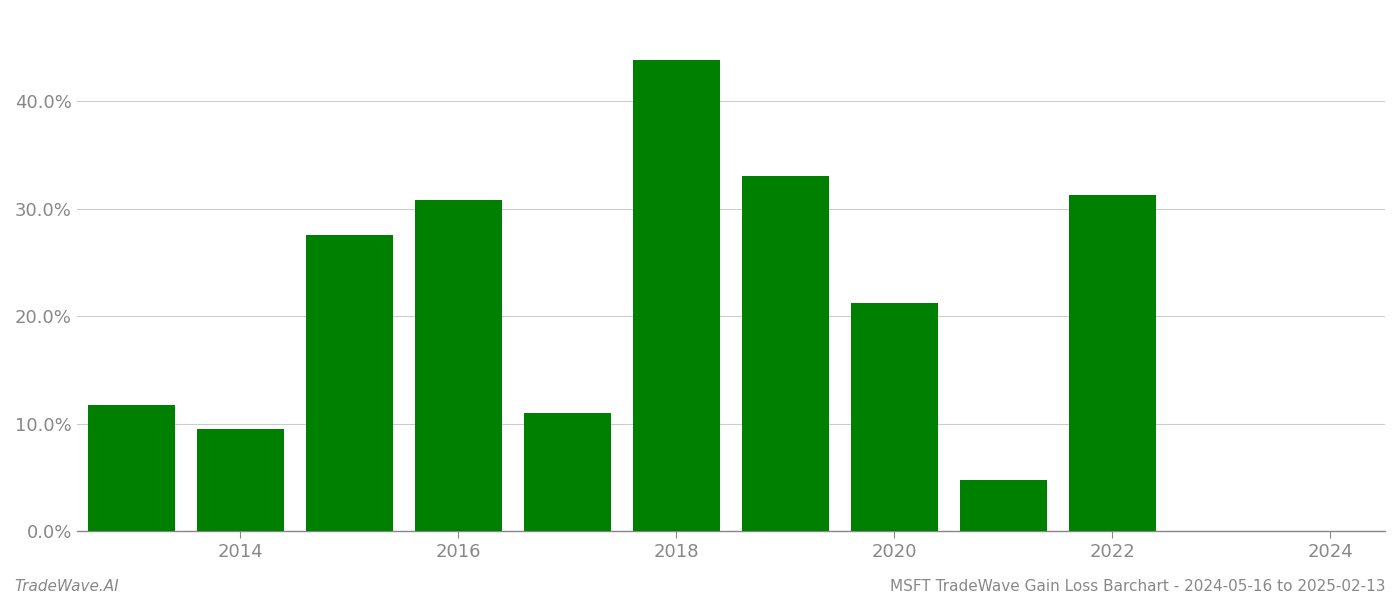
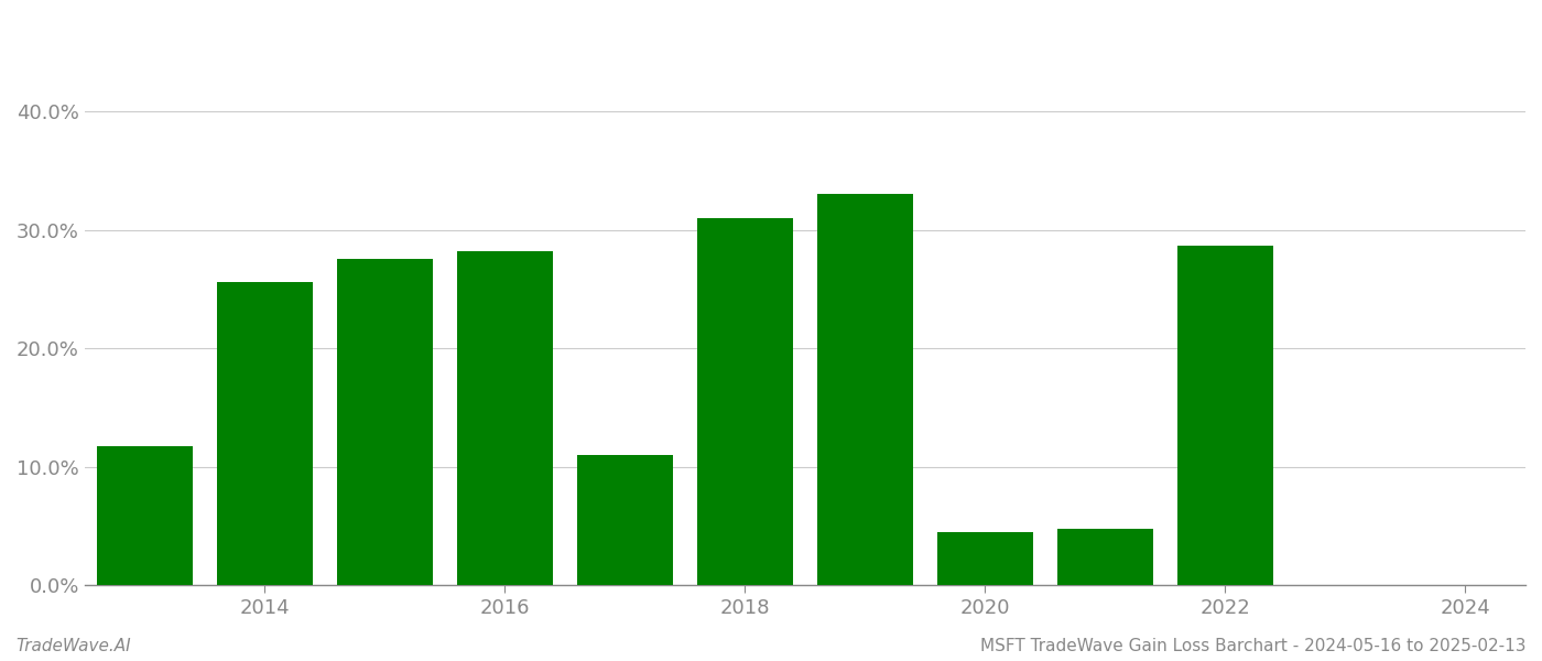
2014: 9.5% -> 25.6%
2016: 30.8% -> 28.2%
2018: 43.8% -> 31.0%
2020: 21.2% -> 4.5%
2022: 31.3% -> 28.7%
